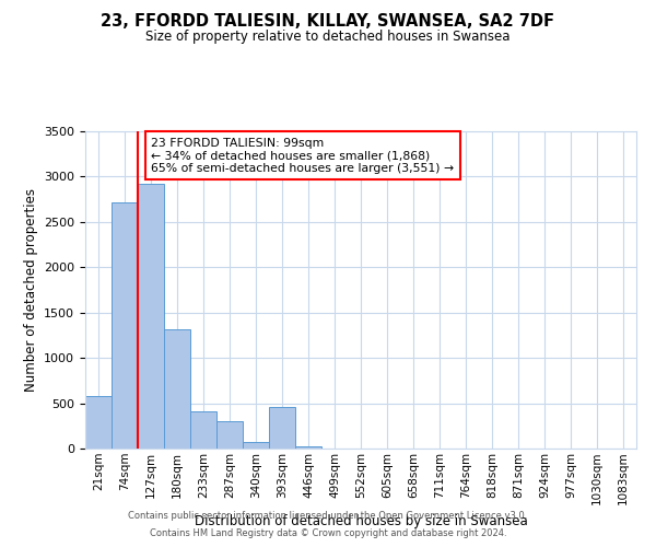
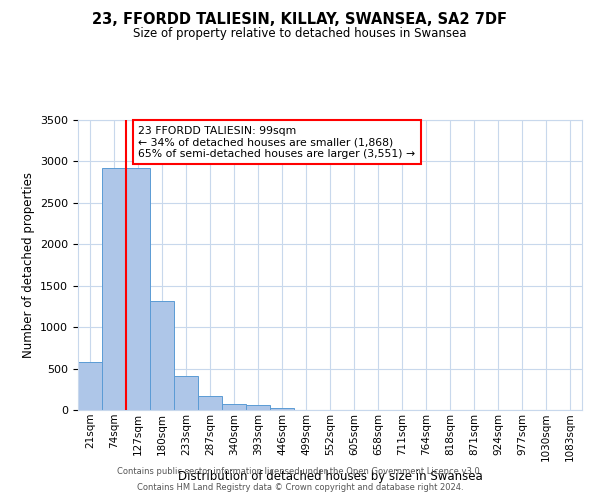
74sqm: 2720 -> 2920
287sqm: 300 -> 160
393sqm: 460 -> 60
